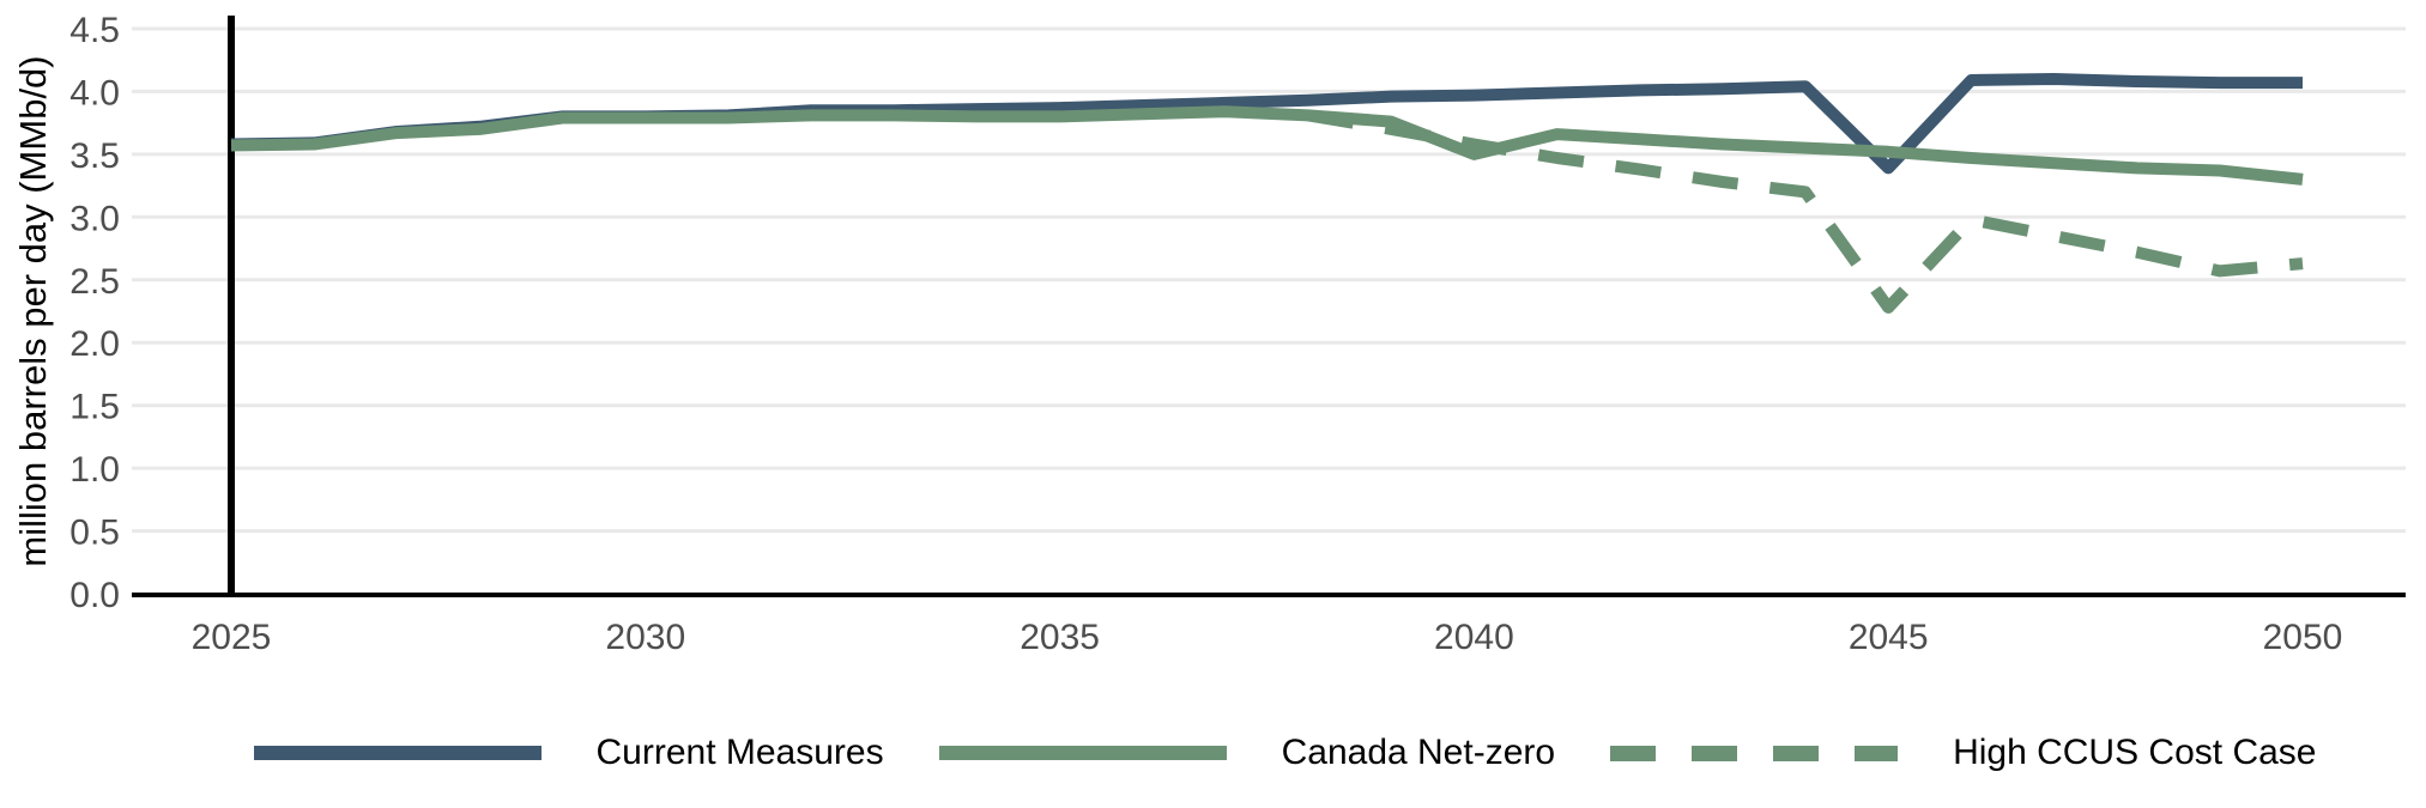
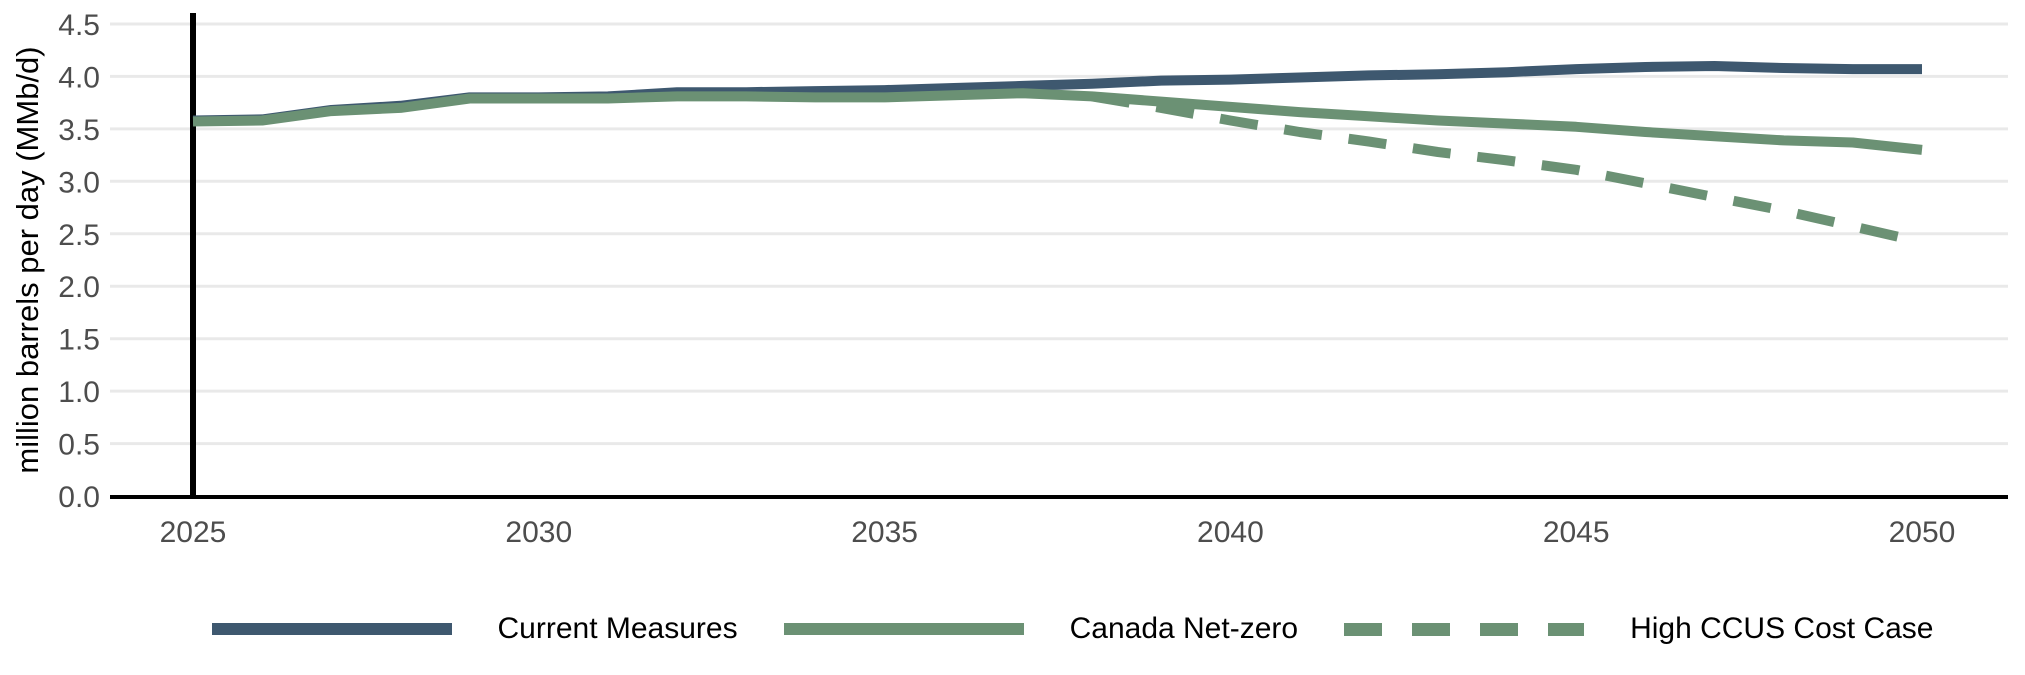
Canada Net-zero/2040: 3.50 -> 3.71
Current Measures/2045: 3.39 -> 4.07
High CCUS Cost Case/2045: 2.28 -> 3.11
High CCUS Cost Case/2050: 2.63 -> 2.42
